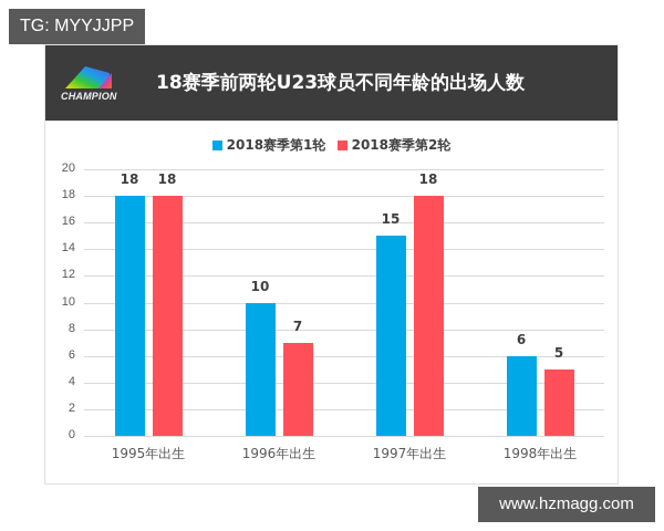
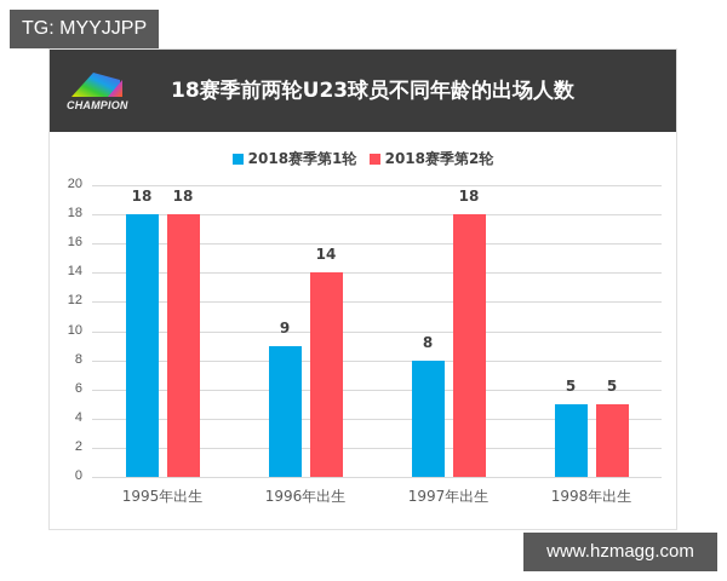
2018赛季第1轮/1996年出生: 10 -> 9
2018赛季第2轮/1996年出生: 7 -> 14
2018赛季第1轮/1997年出生: 15 -> 8
2018赛季第1轮/1998年出生: 6 -> 5
